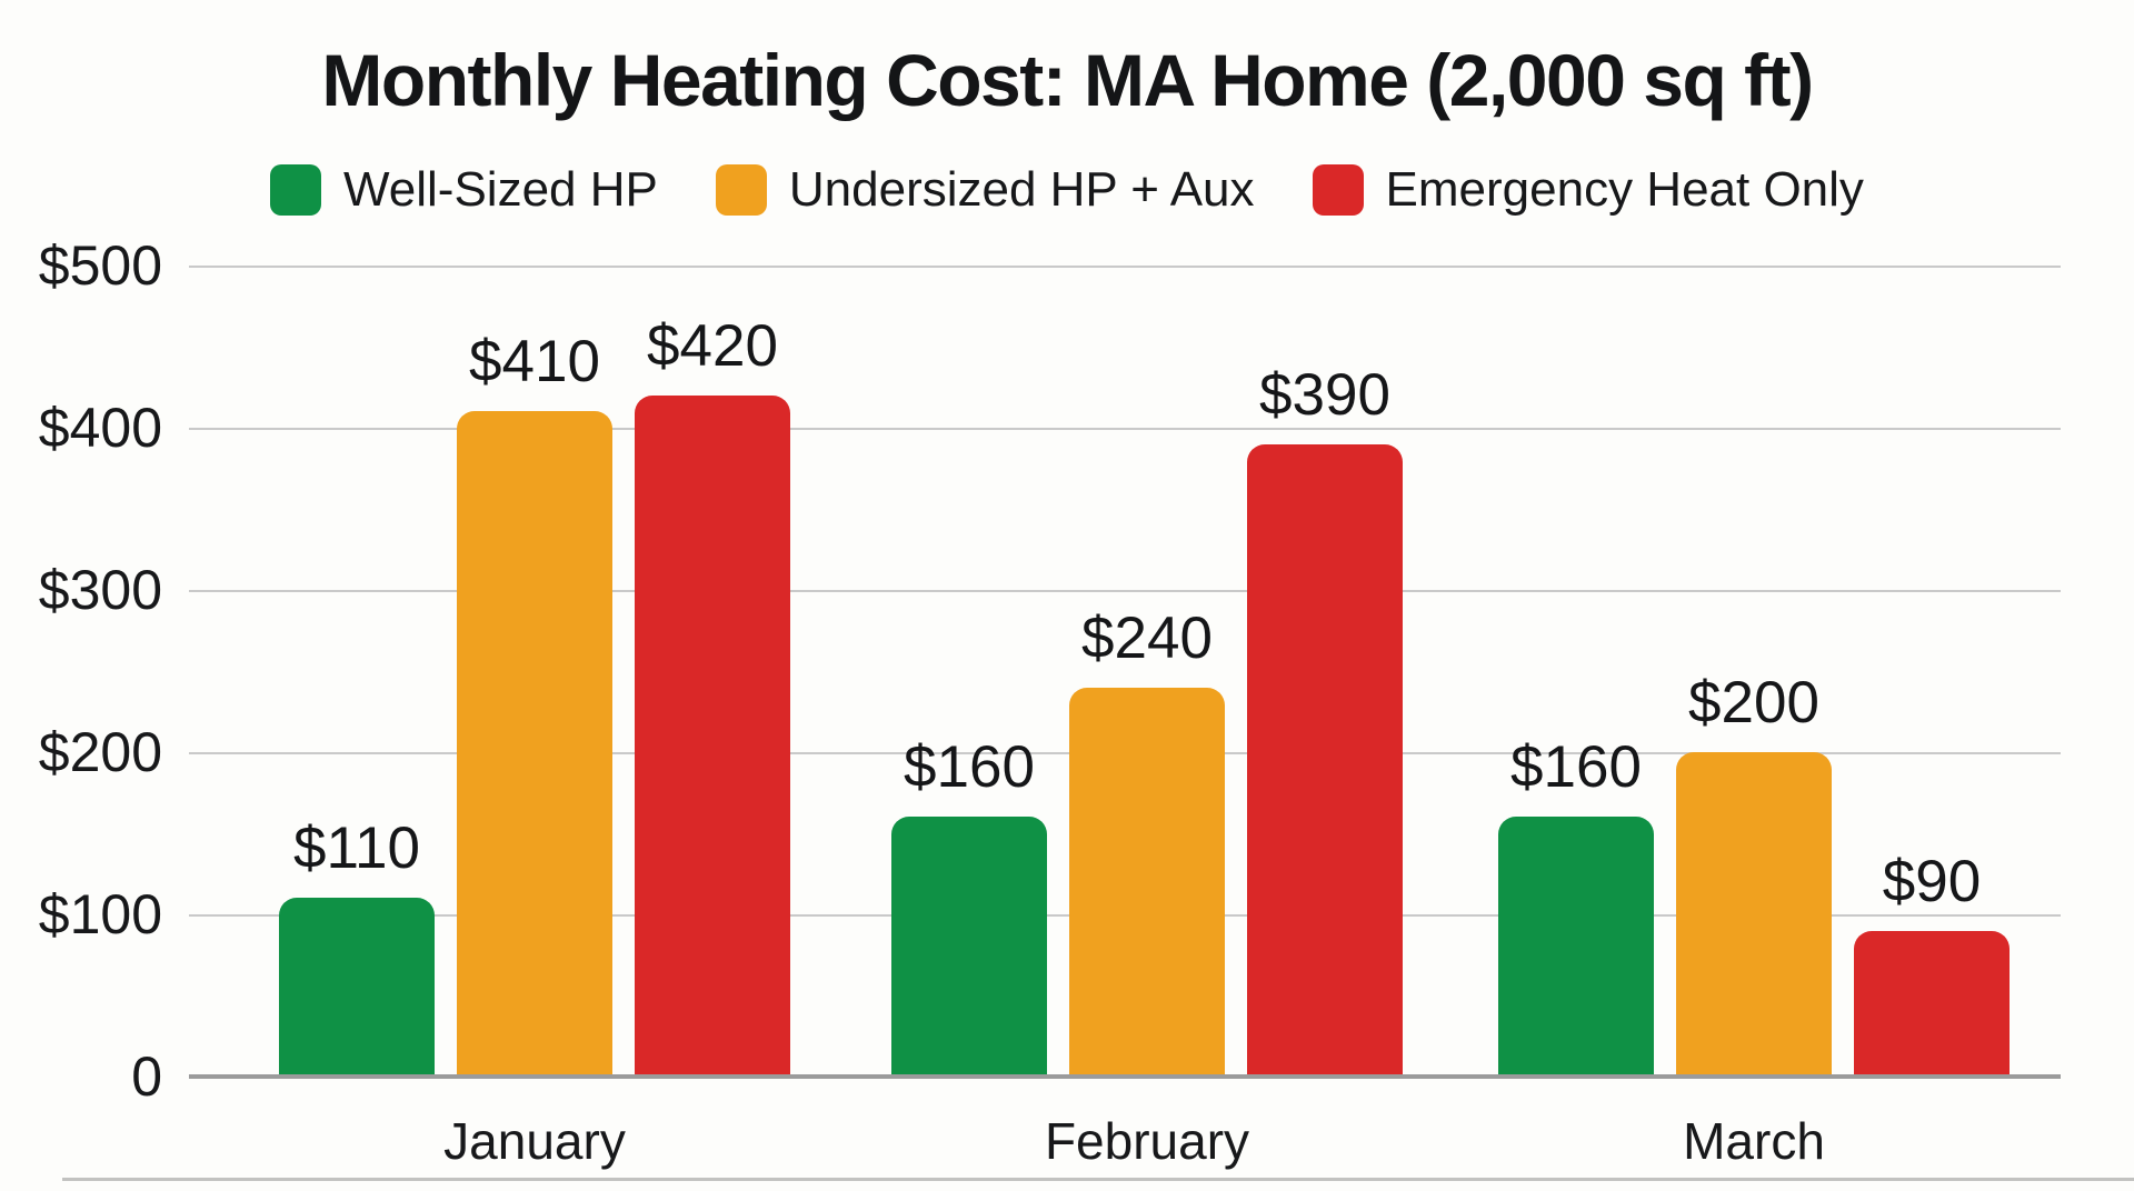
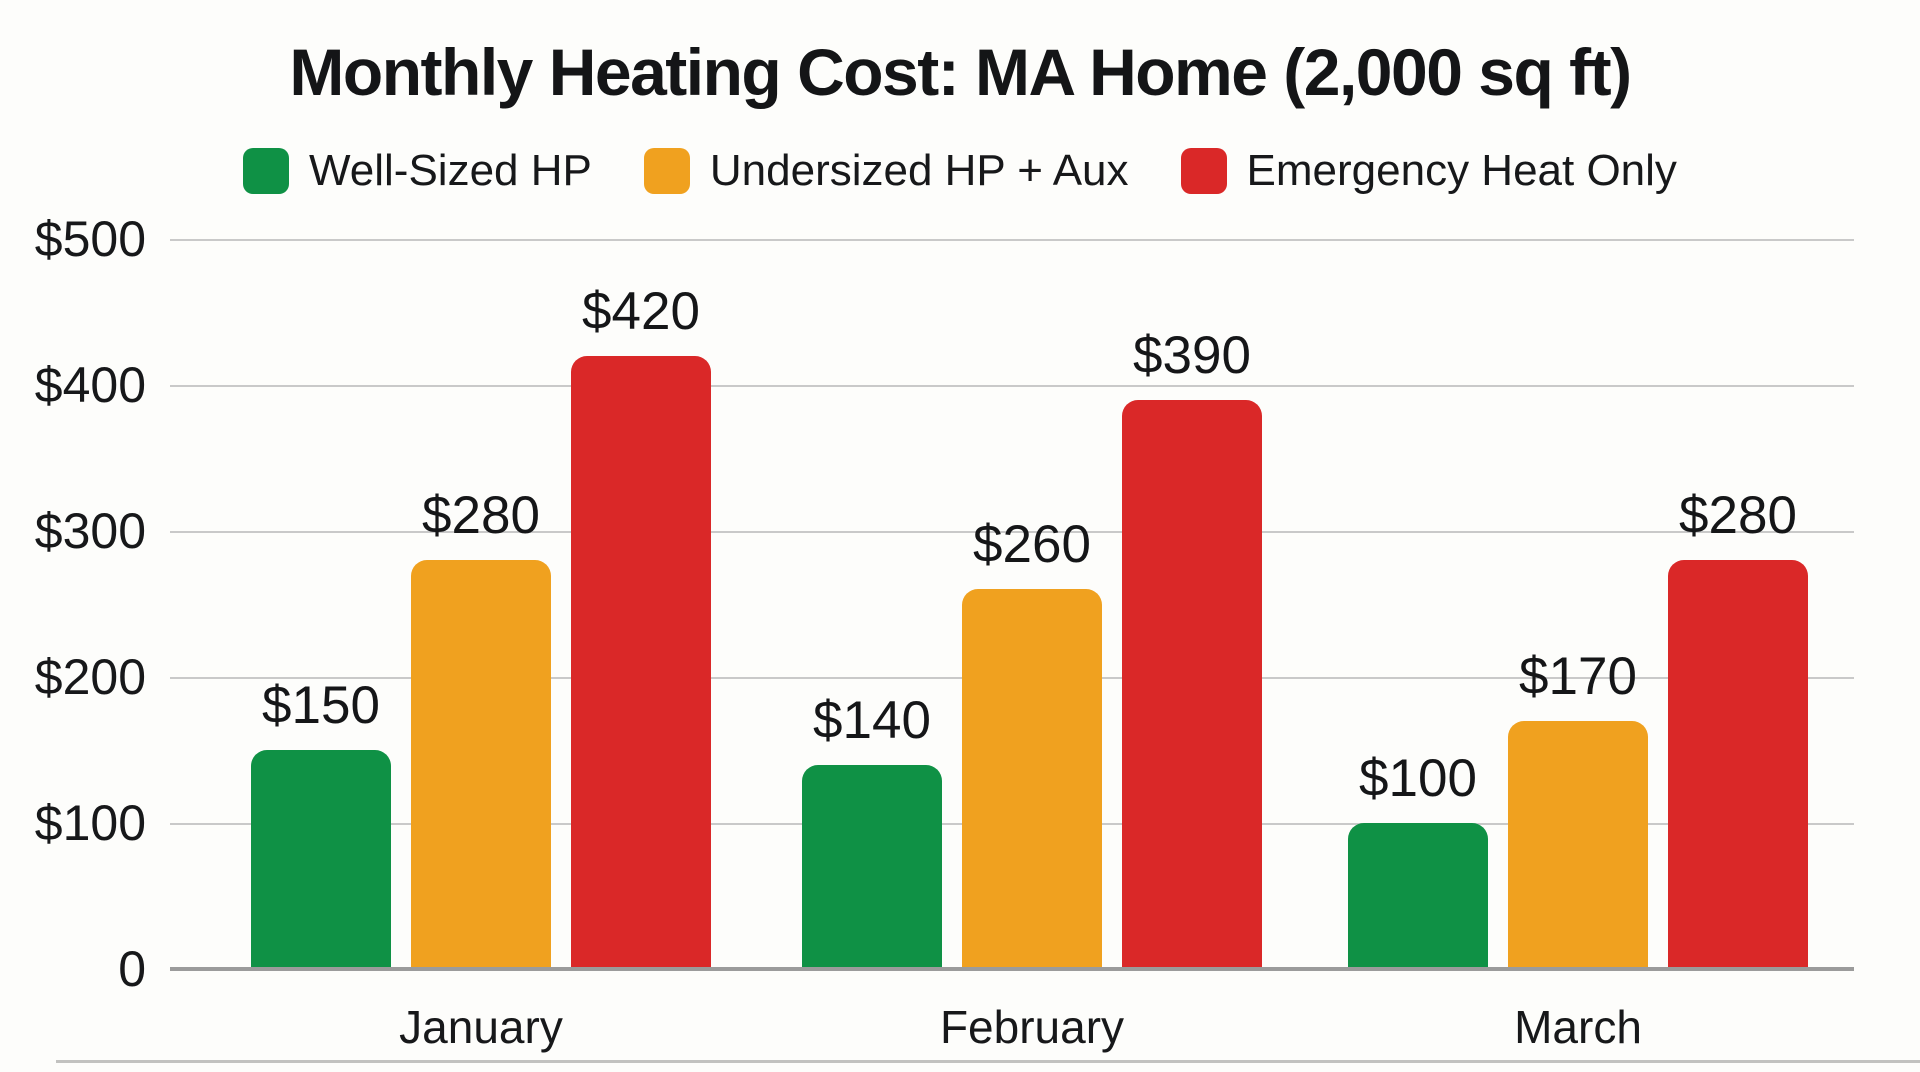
Well-Sized HP/January: $110 -> $150
Undersized HP + Aux/January: $410 -> $280
Well-Sized HP/February: $160 -> $140
Undersized HP + Aux/February: $240 -> $260
Well-Sized HP/March: $160 -> $100
Undersized HP + Aux/March: $200 -> $170
Emergency Heat Only/March: $90 -> $280
